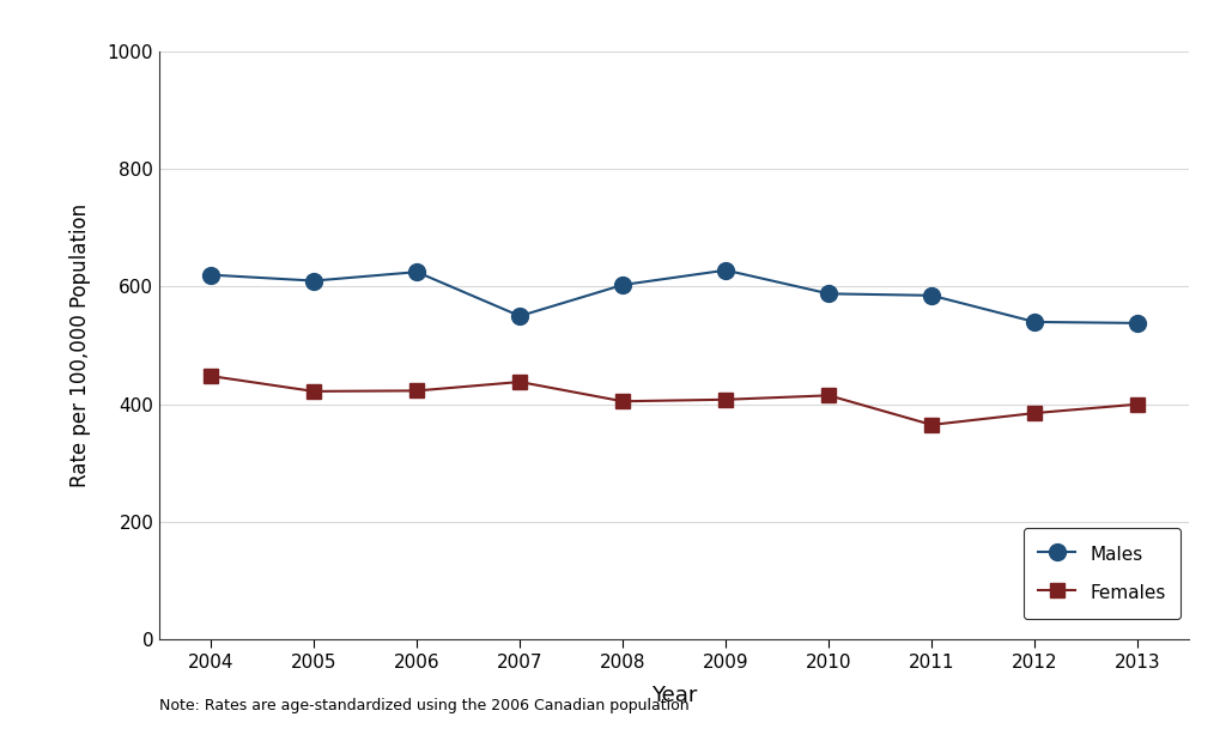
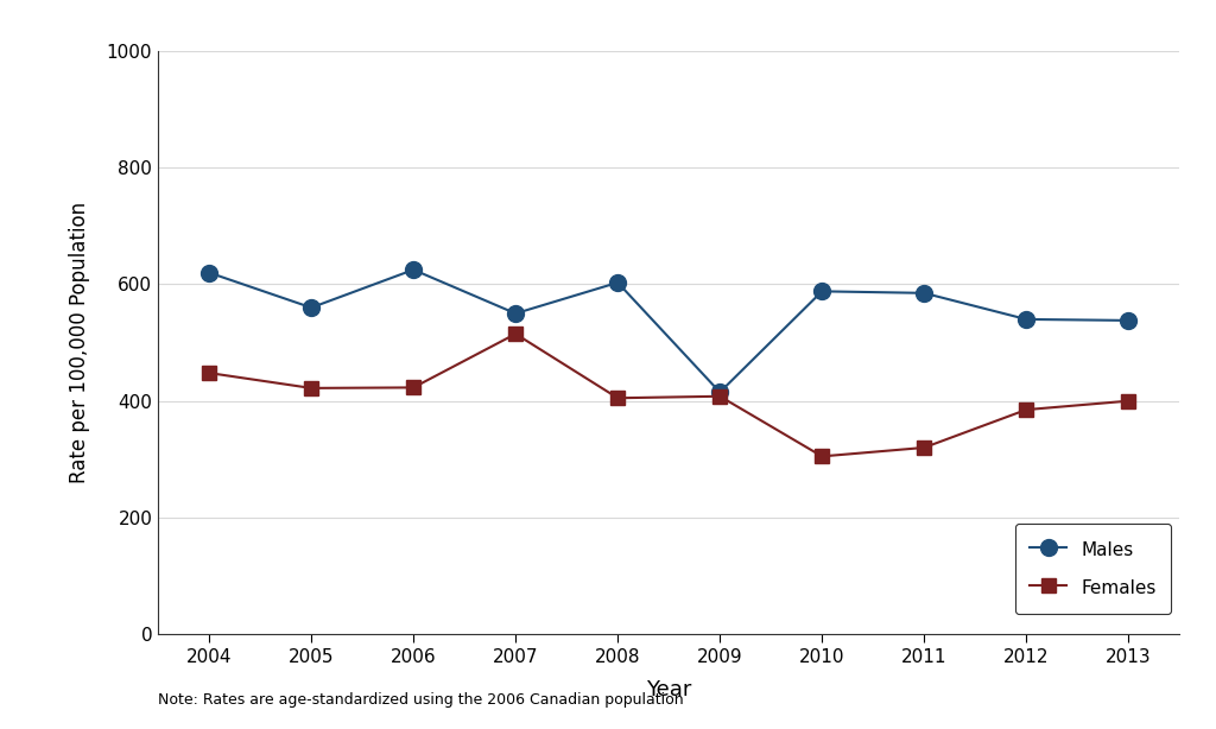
Males/2005: 610 -> 560
Females/2007: 438 -> 515
Males/2009: 628 -> 415
Females/2010: 415 -> 305
Females/2011: 365 -> 320
